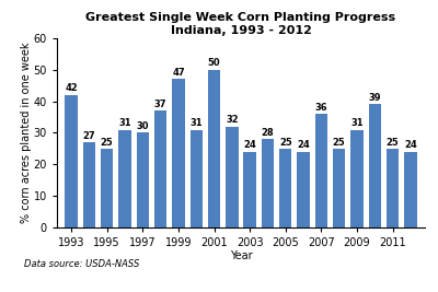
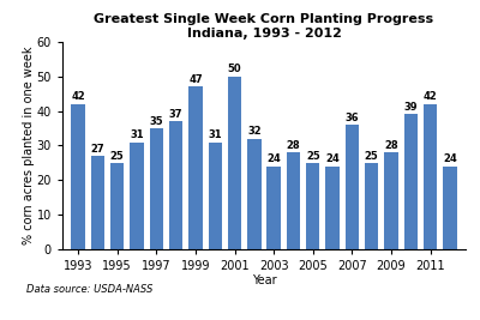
1997: 30 -> 35
2009: 31 -> 28
2011: 25 -> 42
